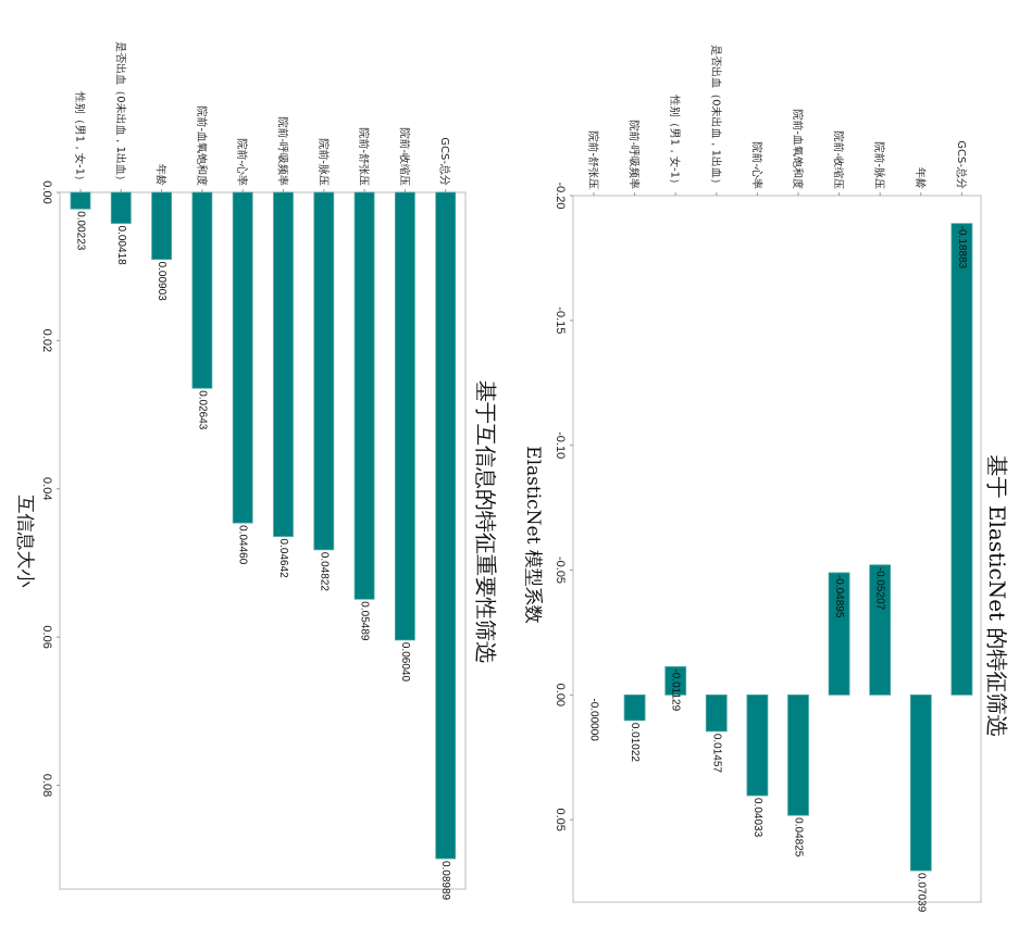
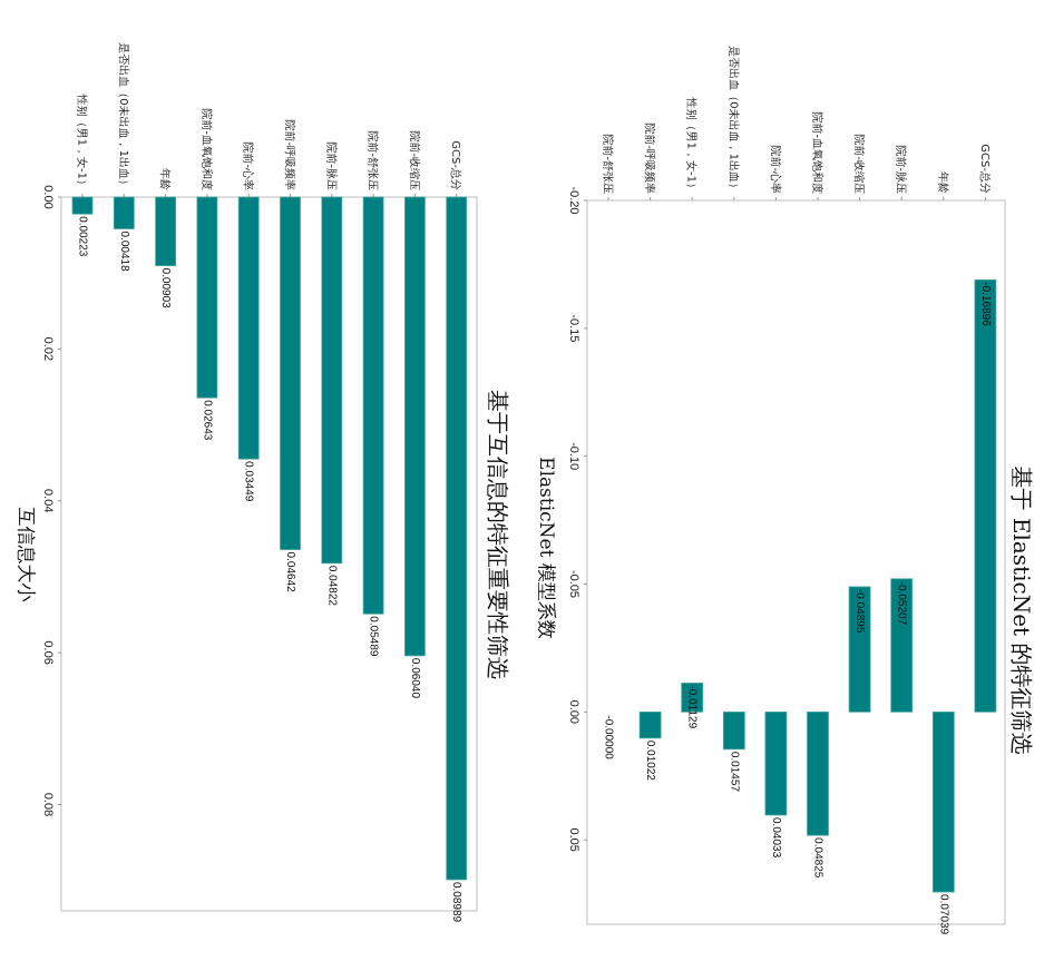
基于互信息的特征重要性筛选/院前-心率: 0.04460 -> 0.03449
基于 ElasticNet 的特征筛选/GCS-总分: -0.18883 -> -0.16896
